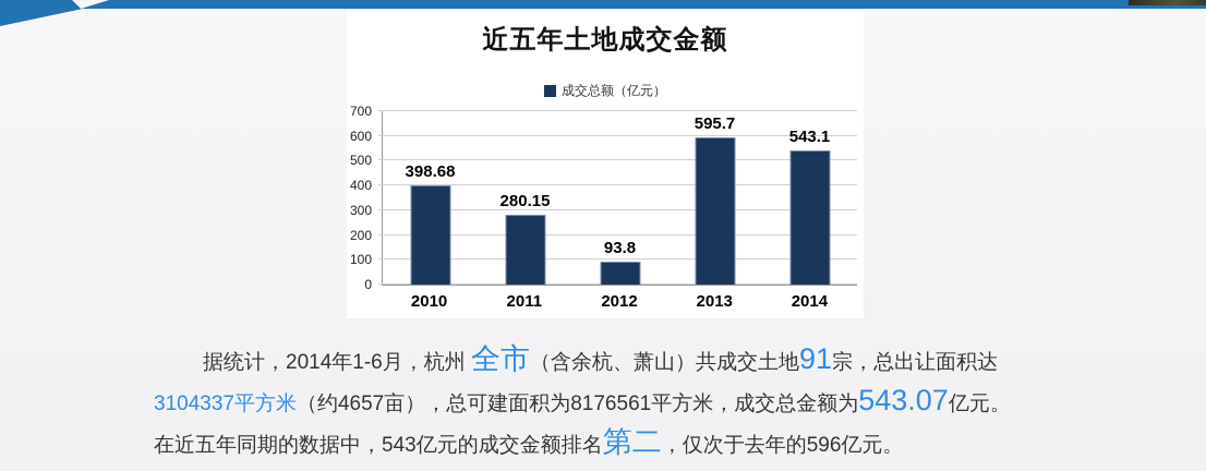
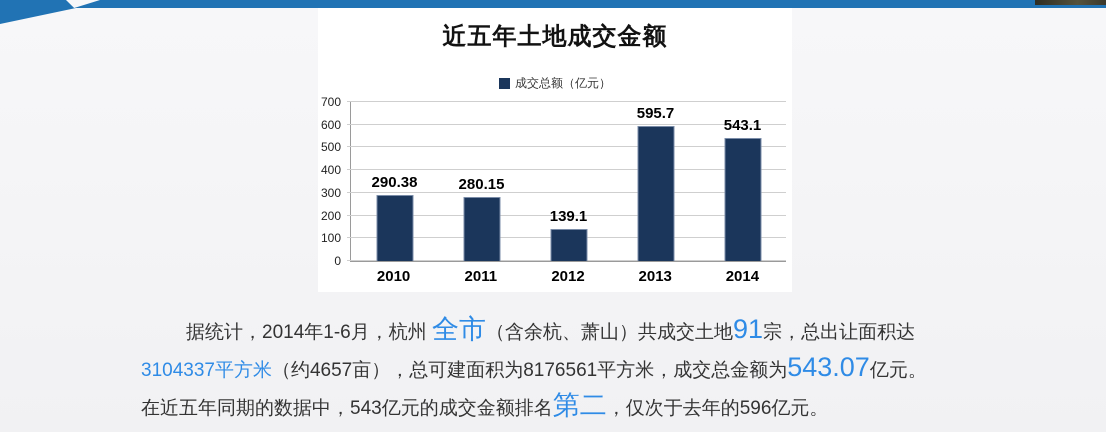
2010: 398.68 -> 290.38
2012: 93.8 -> 139.1
